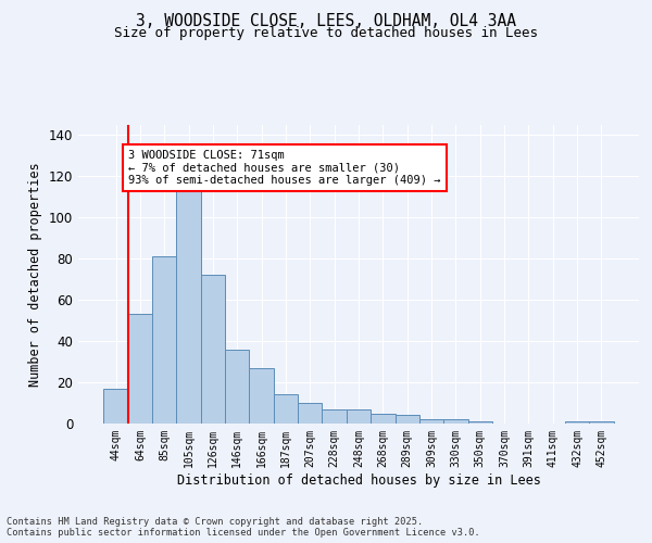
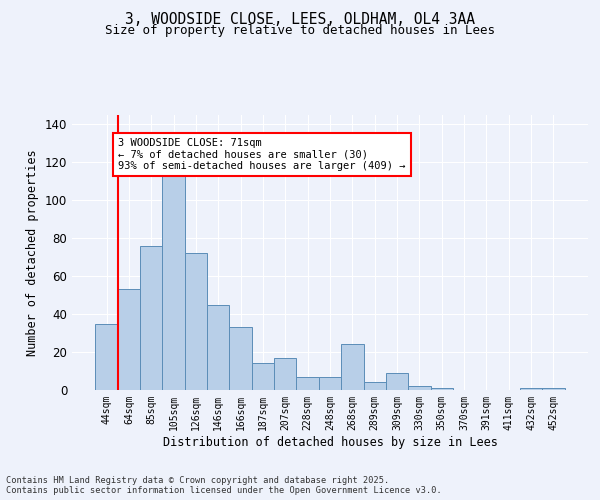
44sqm: 17 -> 35
85sqm: 81 -> 76
146sqm: 36 -> 45
166sqm: 27 -> 33
207sqm: 10 -> 17
268sqm: 5 -> 24
309sqm: 2 -> 9
